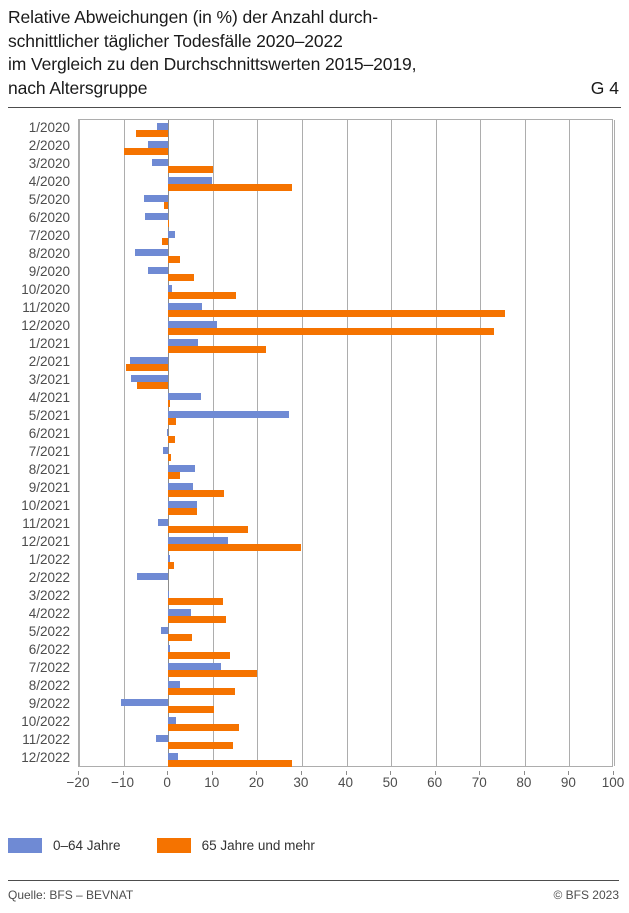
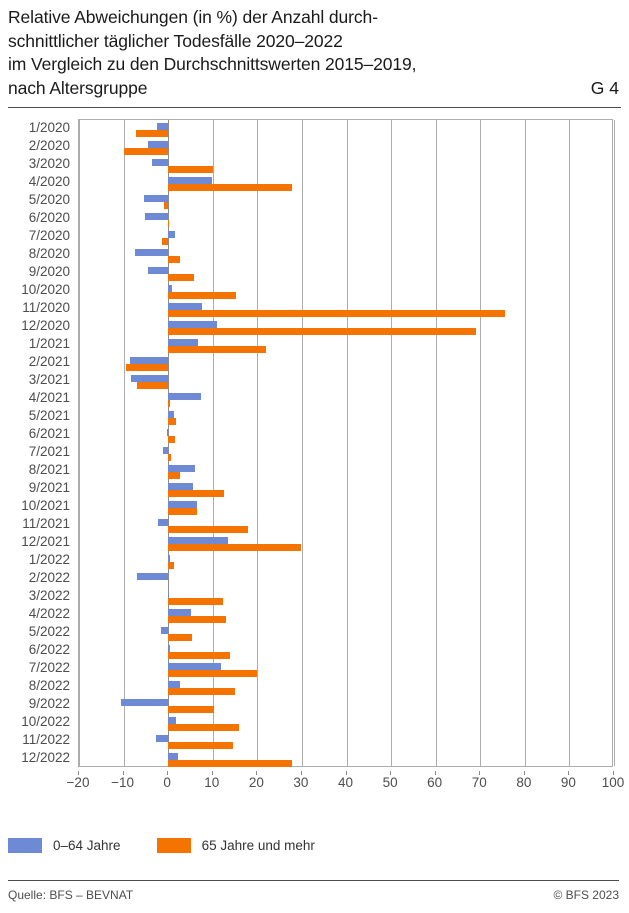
65 Jahre und mehr/12/2020: 73 -> 69
0–64 Jahre/5/2021: 27 -> 1
